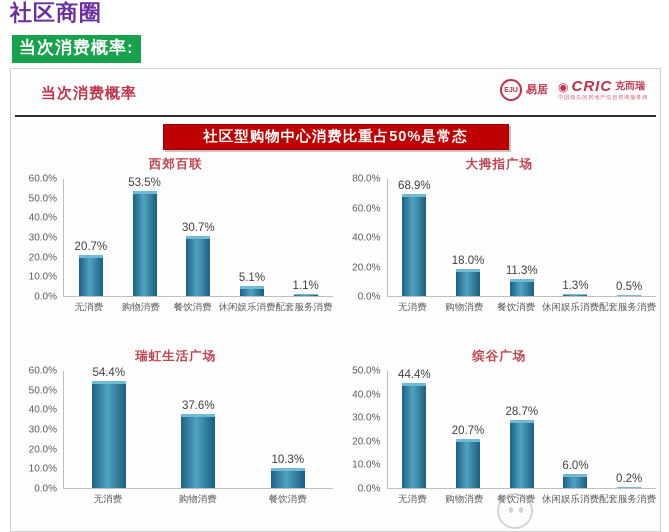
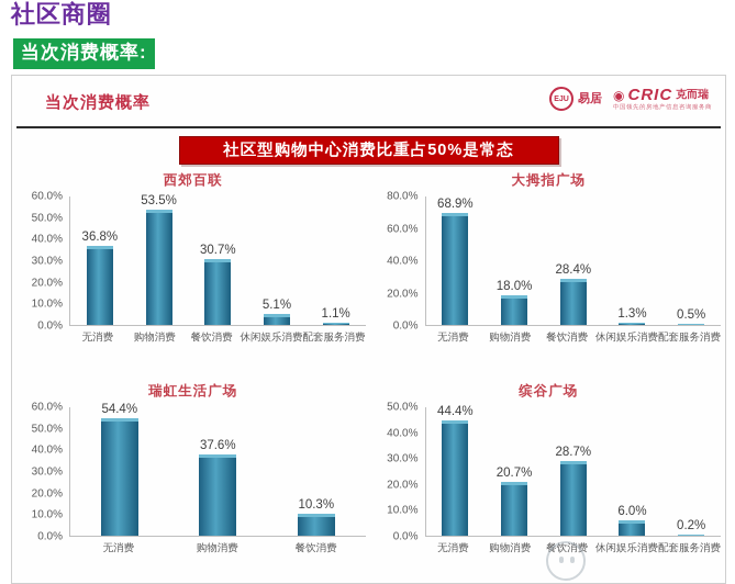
西郊百联/无消费: 20.7% -> 36.8%
大拇指广场/餐饮消费: 11.3% -> 28.4%
